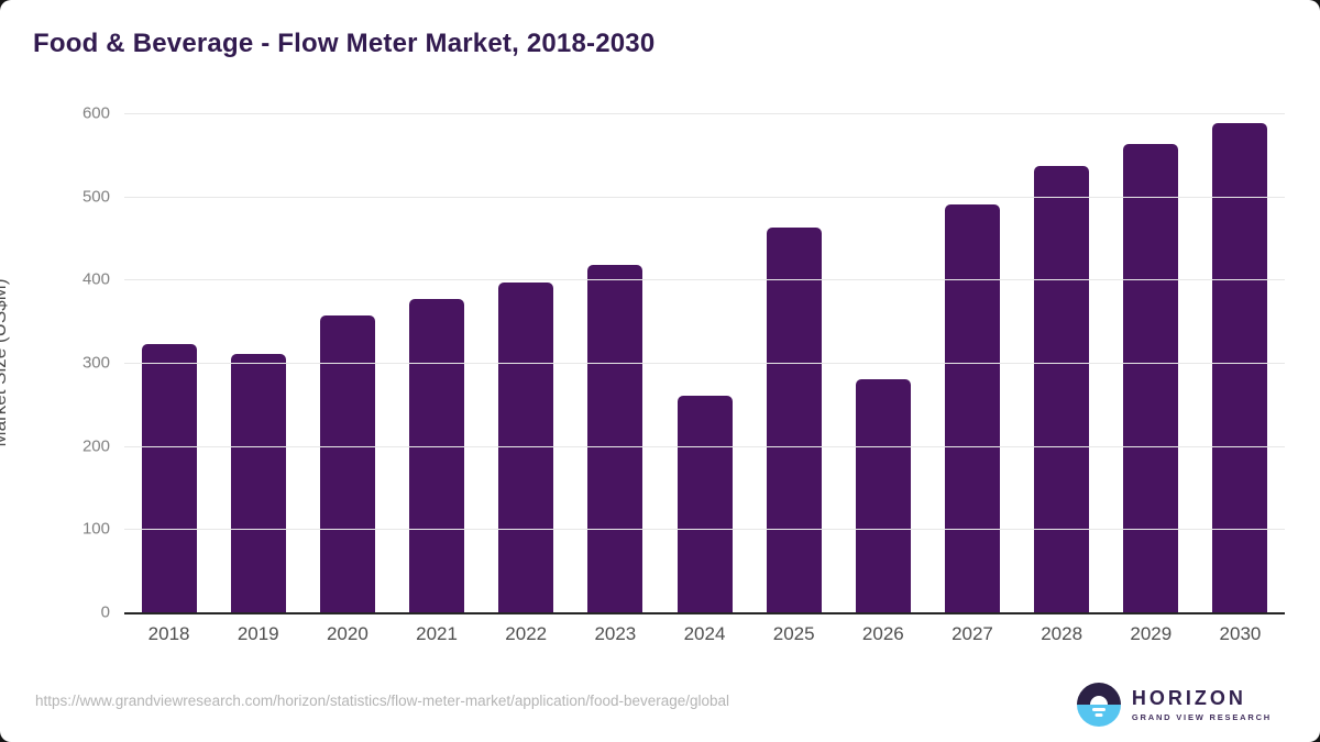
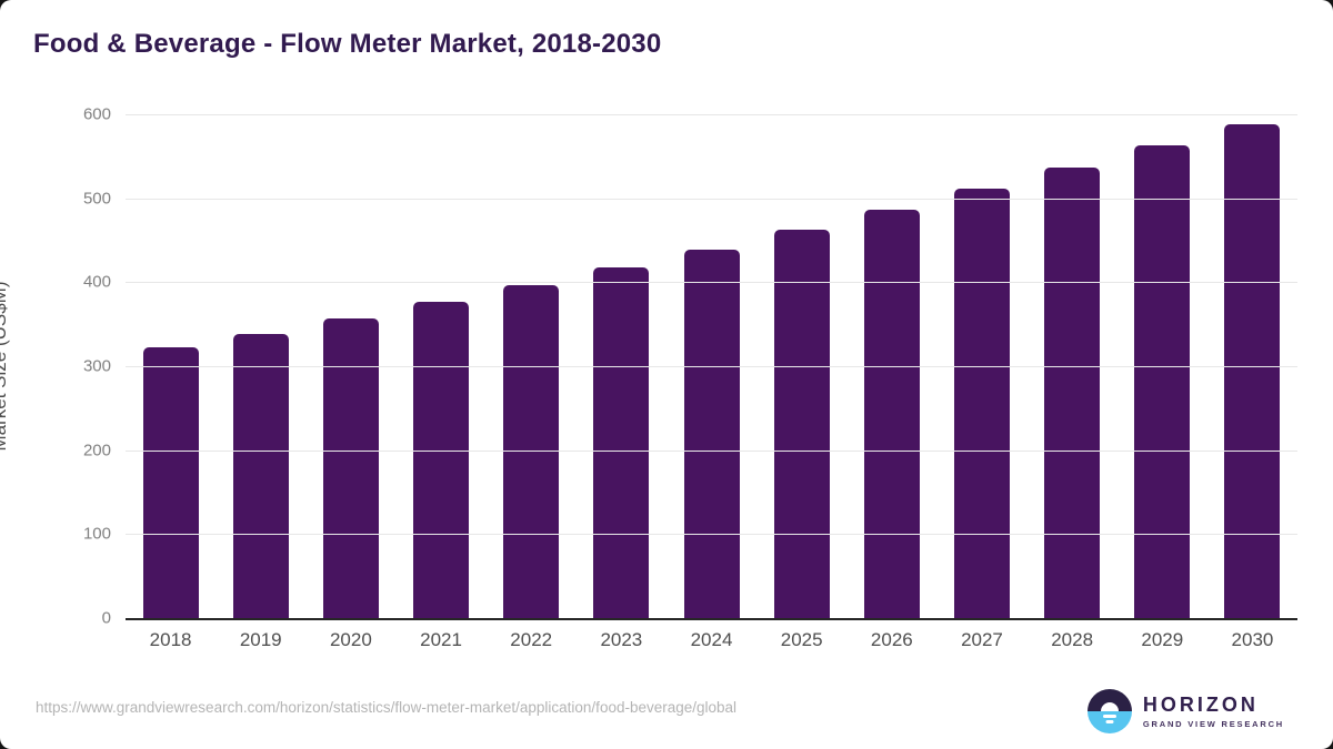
2019: 310 -> 340
2024: 260 -> 440
2026: 280 -> 490
2027: 490 -> 510
